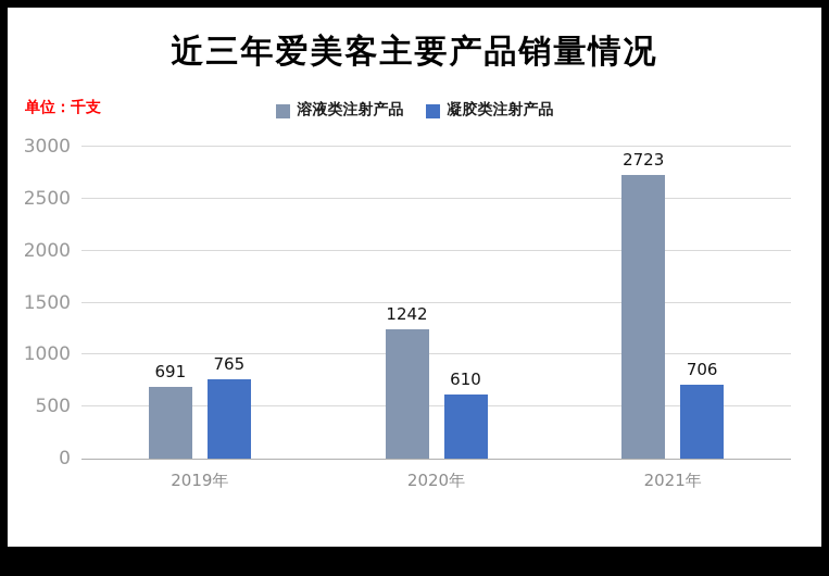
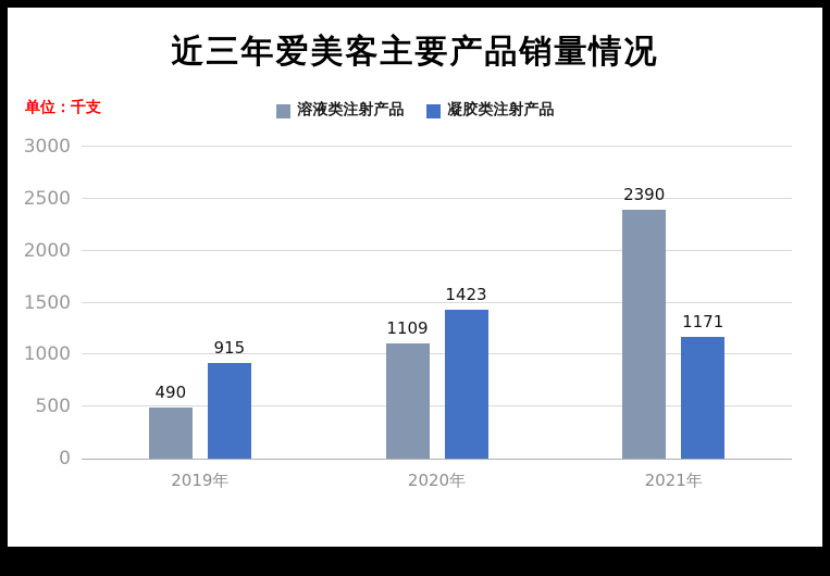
溶液类注射产品/2019年: 691 -> 490
凝胶类注射产品/2019年: 765 -> 915
溶液类注射产品/2020年: 1242 -> 1109
凝胶类注射产品/2020年: 610 -> 1423
溶液类注射产品/2021年: 2723 -> 2390
凝胶类注射产品/2021年: 706 -> 1171
